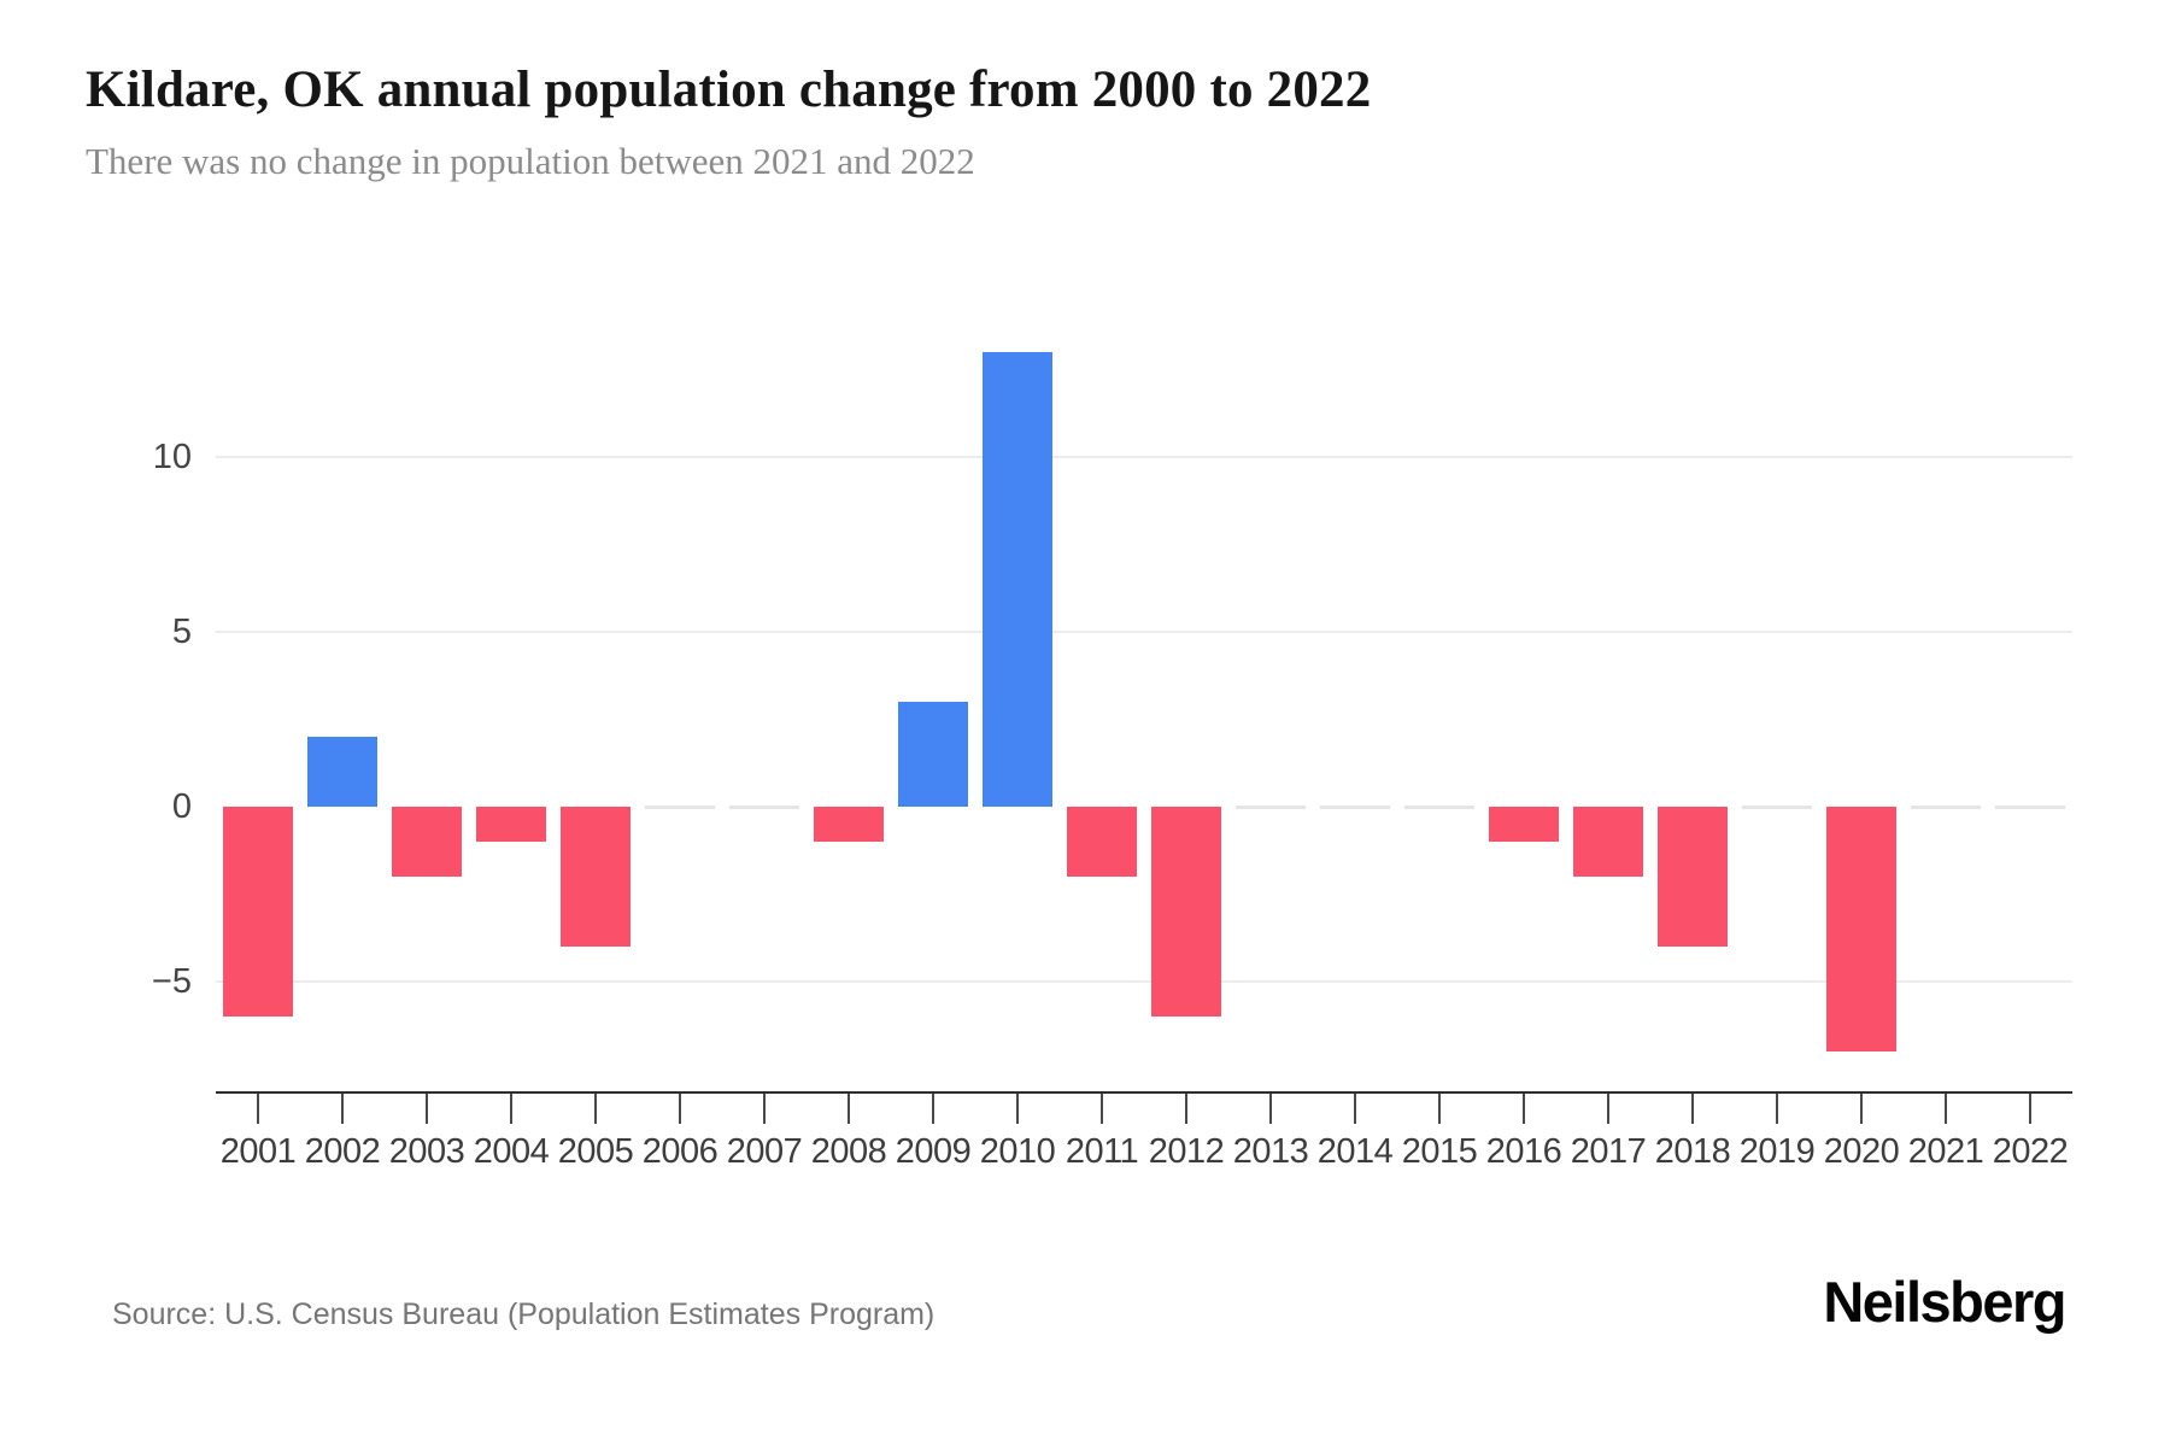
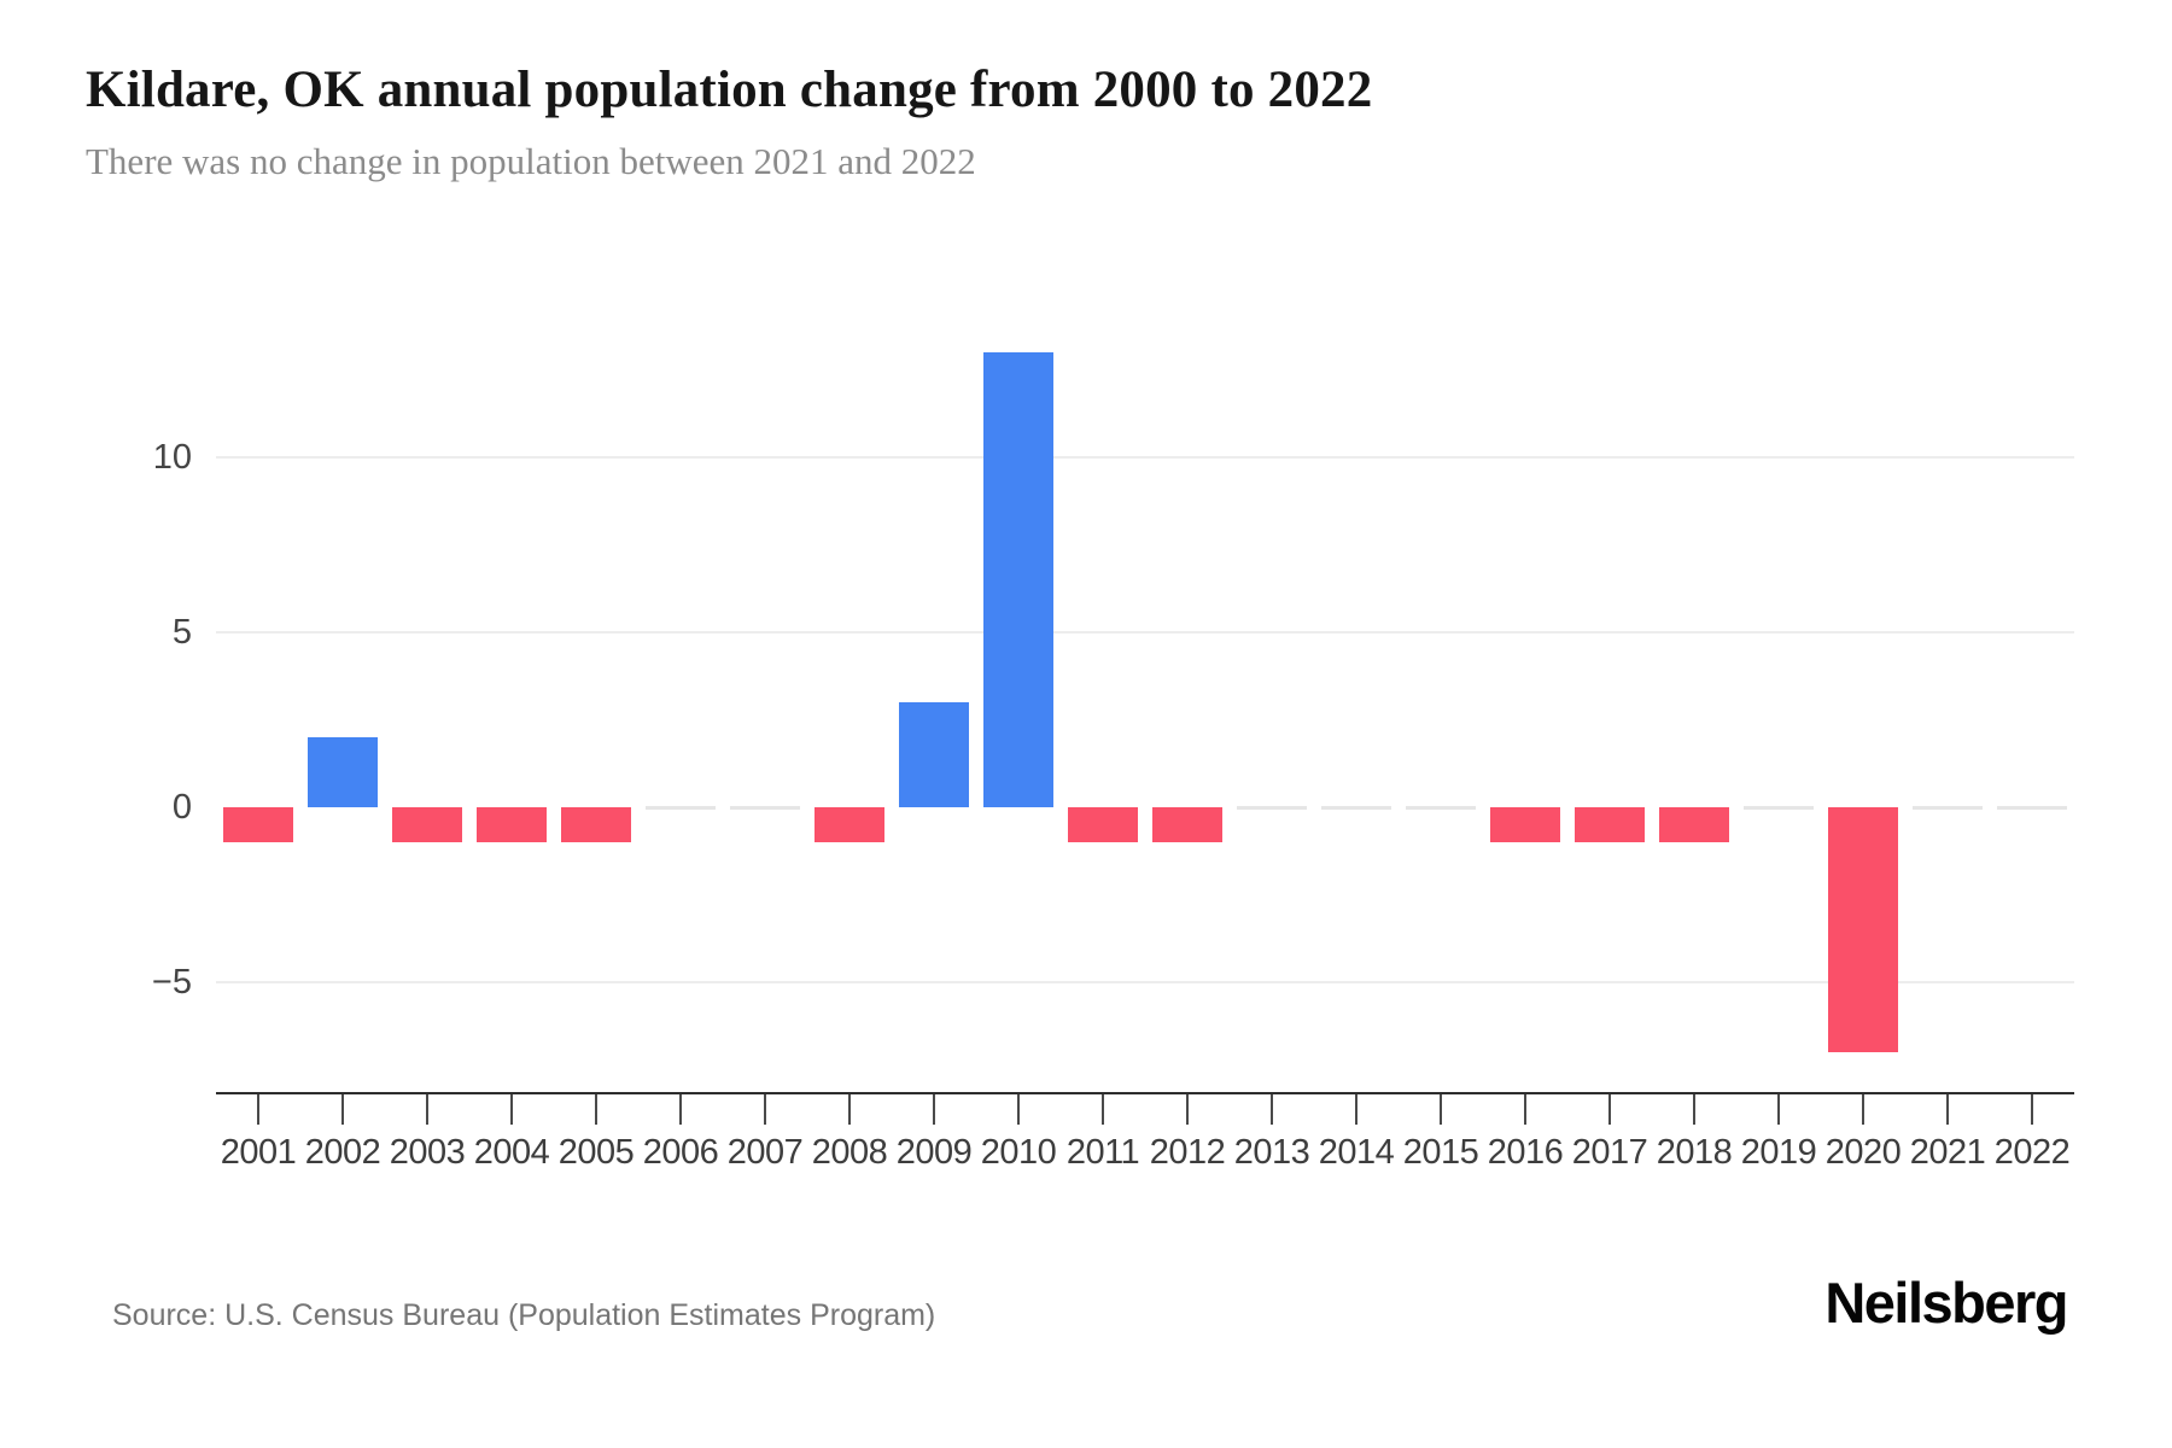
2001: -6 -> -1
2003: -2 -> -1
2005: -4 -> -1
2011: -2 -> -1
2012: -6 -> -1
2017: -2 -> -1
2018: -4 -> -1
